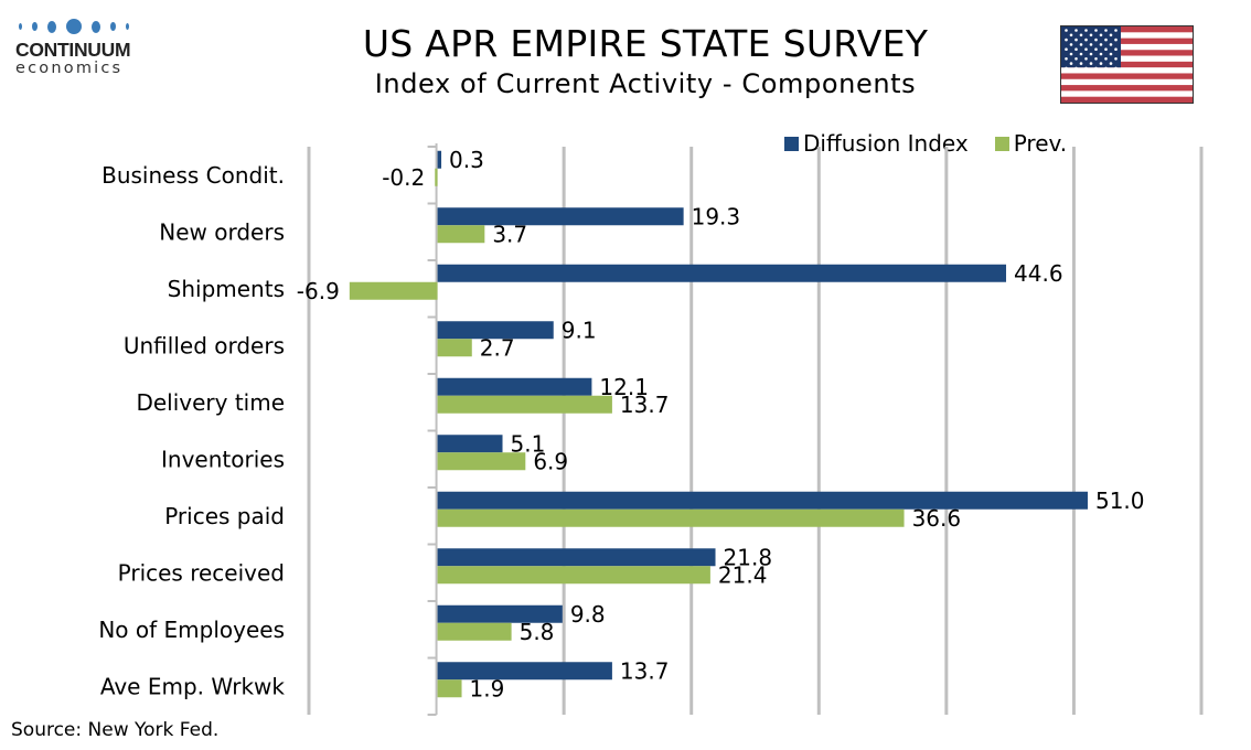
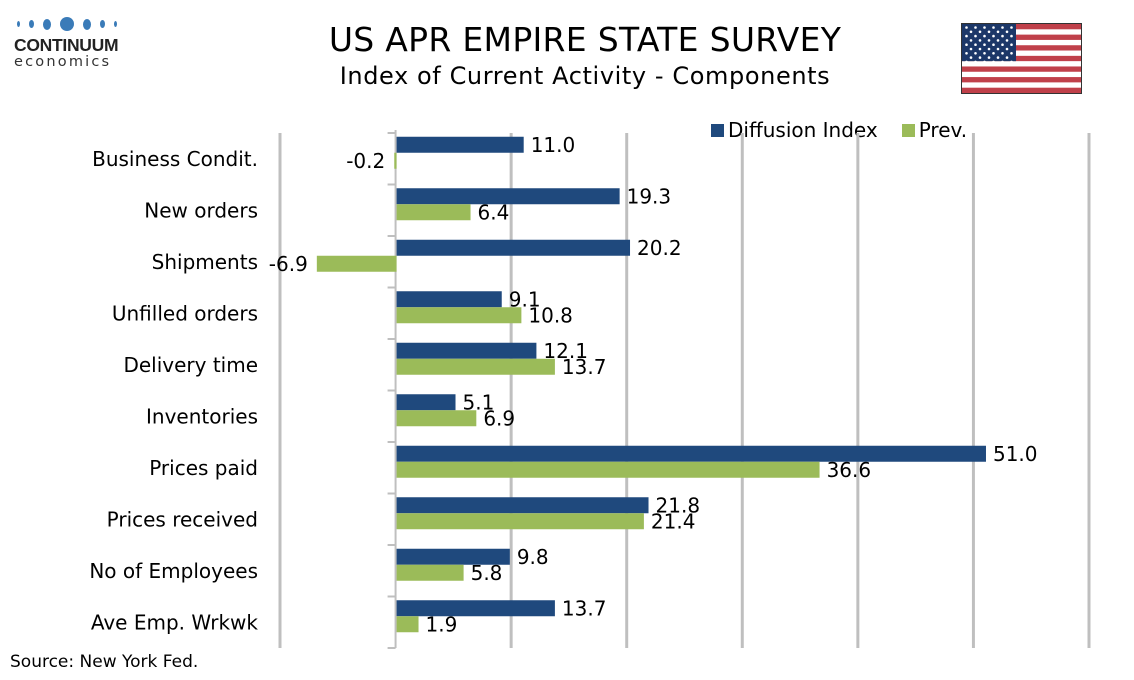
Diffusion Index/Business Condit.: 0.3 -> 11.0
Prev./New orders: 3.7 -> 6.4
Diffusion Index/Shipments: 44.6 -> 20.2
Prev./Unfilled orders: 2.7 -> 10.8
